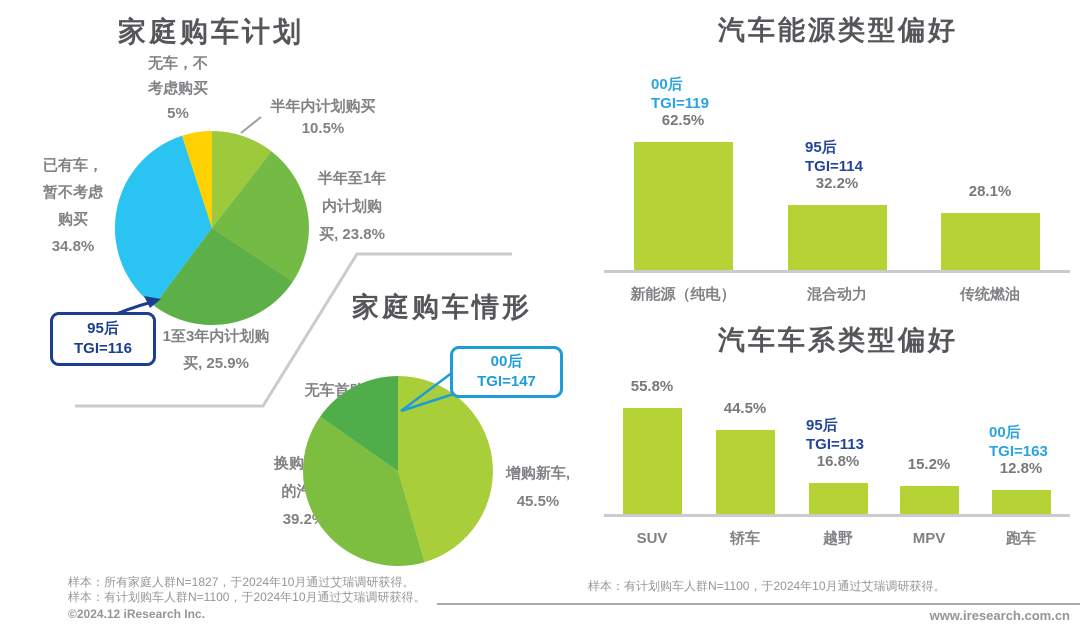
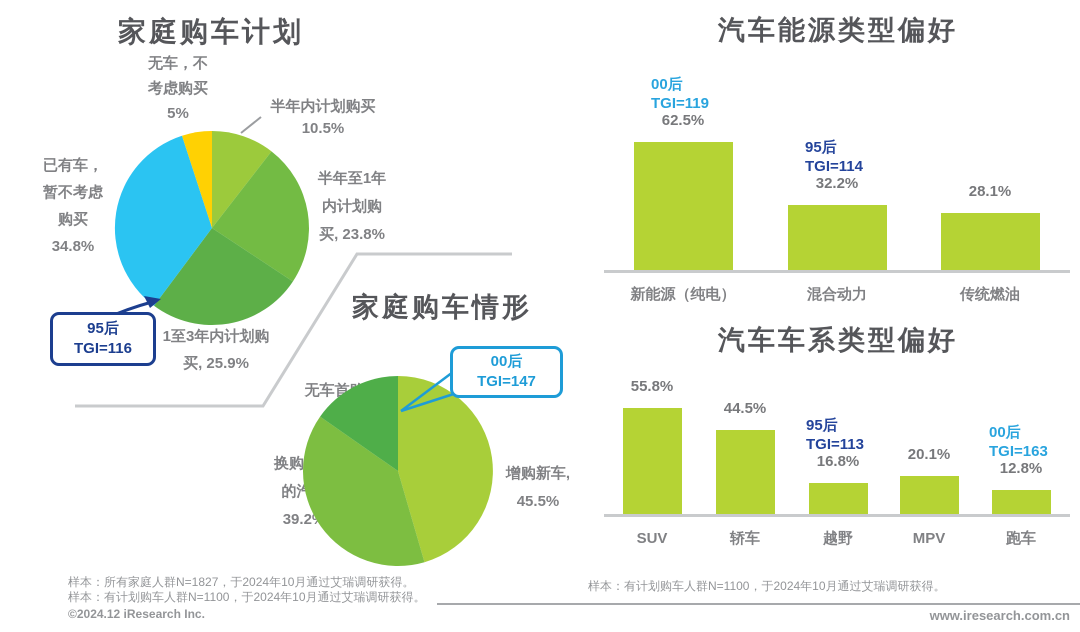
汽车车系类型偏好/MPV: 15.2% -> 20.1%
